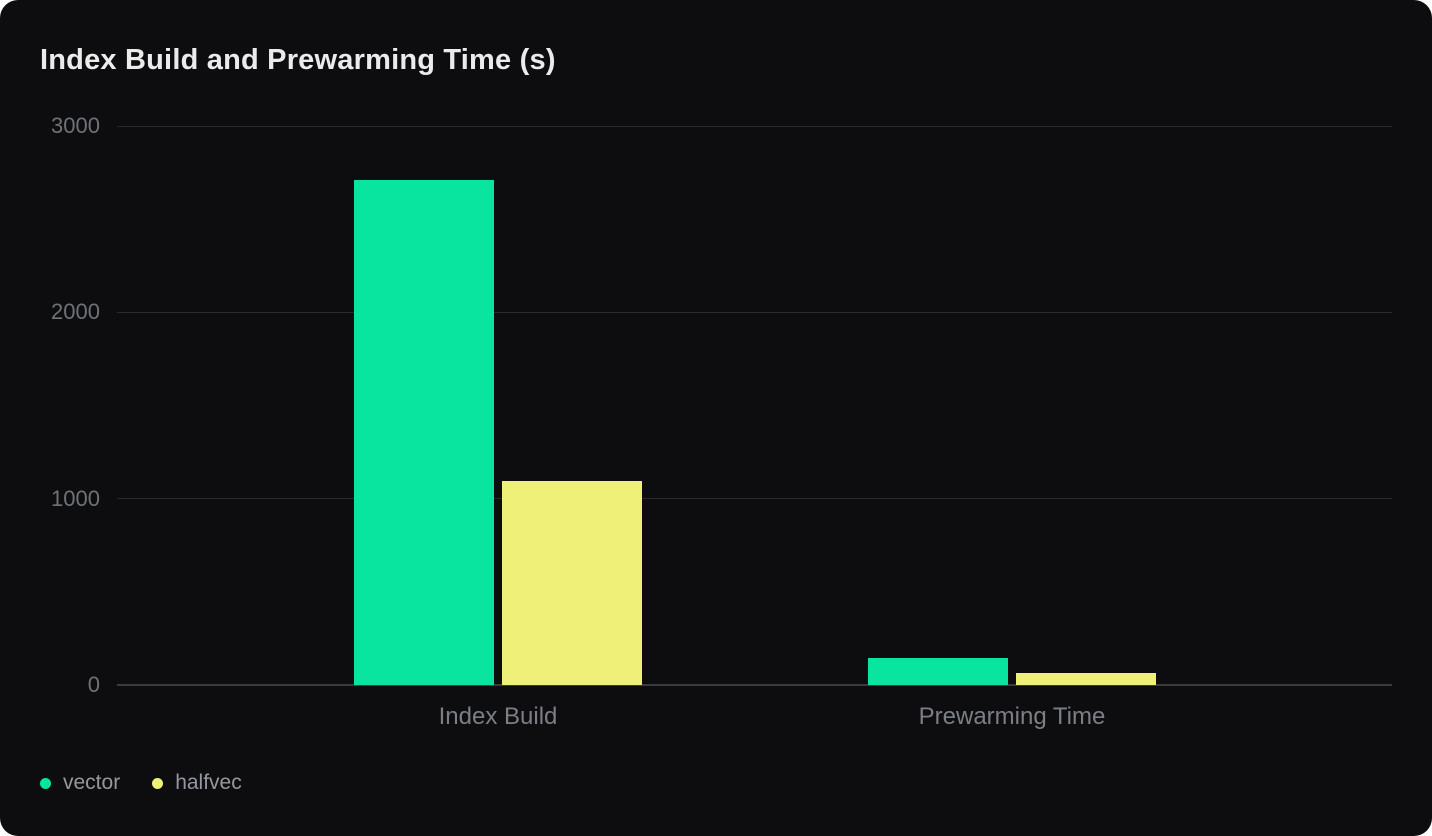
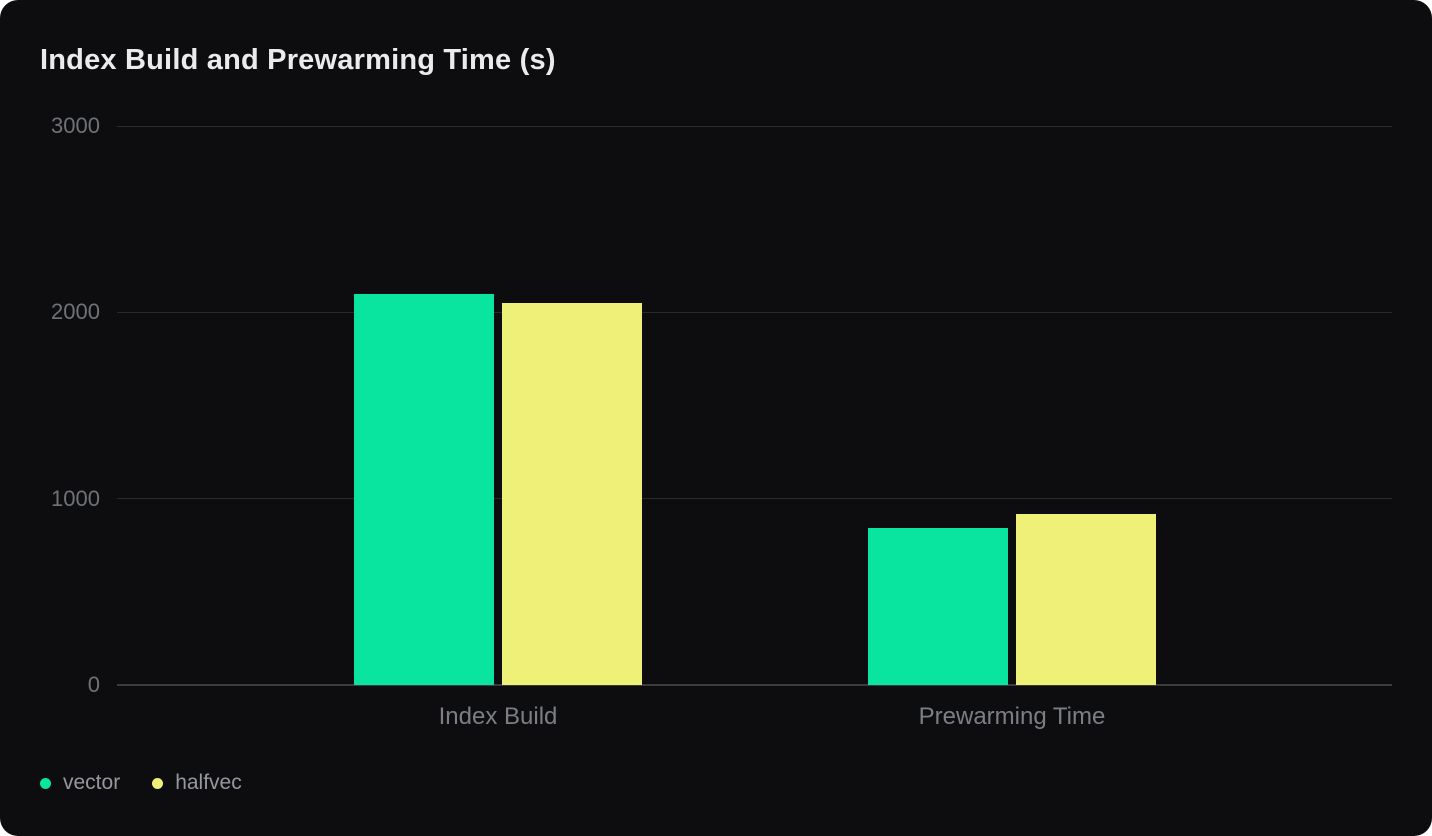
vector/Index Build: 2710 -> 2100
halfvec/Index Build: 1100 -> 2050
vector/Prewarming Time: 140 -> 840
halfvec/Prewarming Time: 60 -> 920
